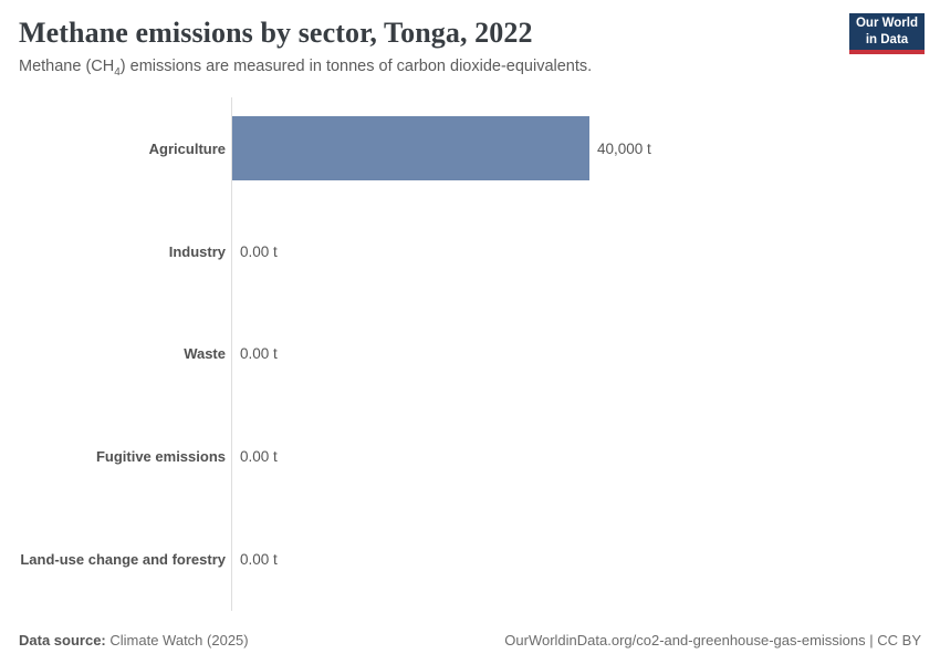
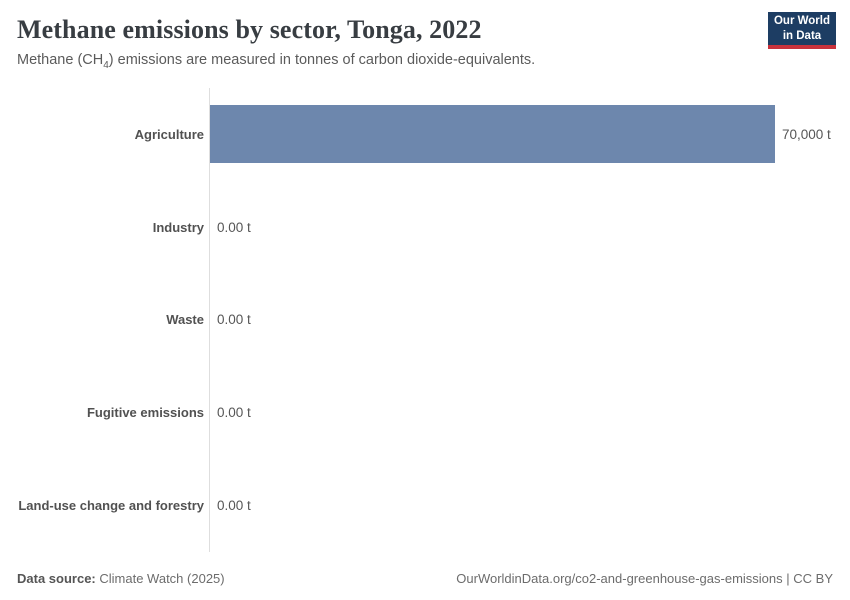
Agriculture: 40,000 -> 70,000
